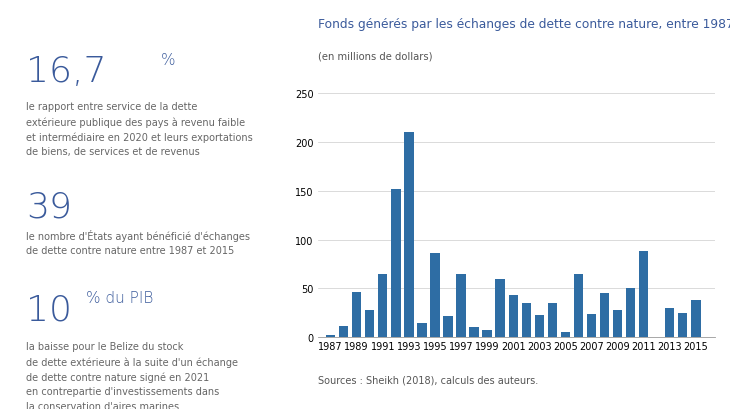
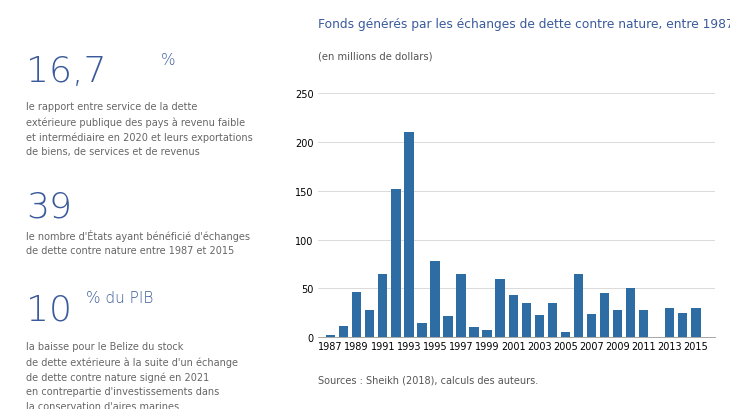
1995: 86 -> 78
2011: 88 -> 28
2015: 38 -> 30
